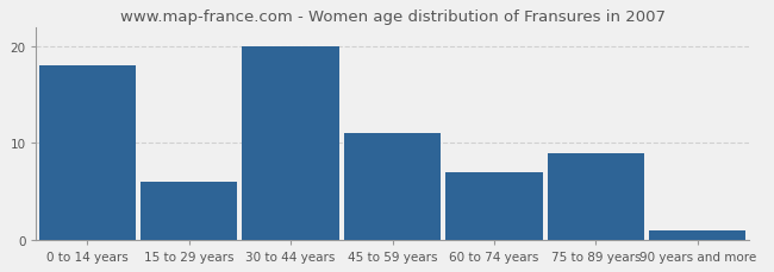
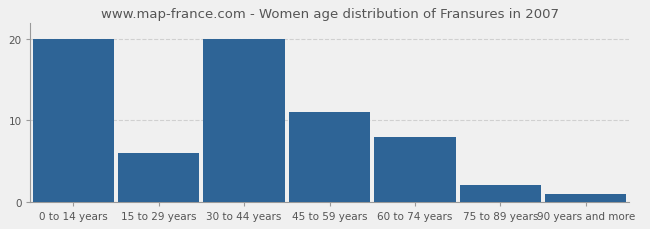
0 to 14 years: 18 -> 20
60 to 74 years: 7 -> 8
75 to 89 years: 9 -> 2
